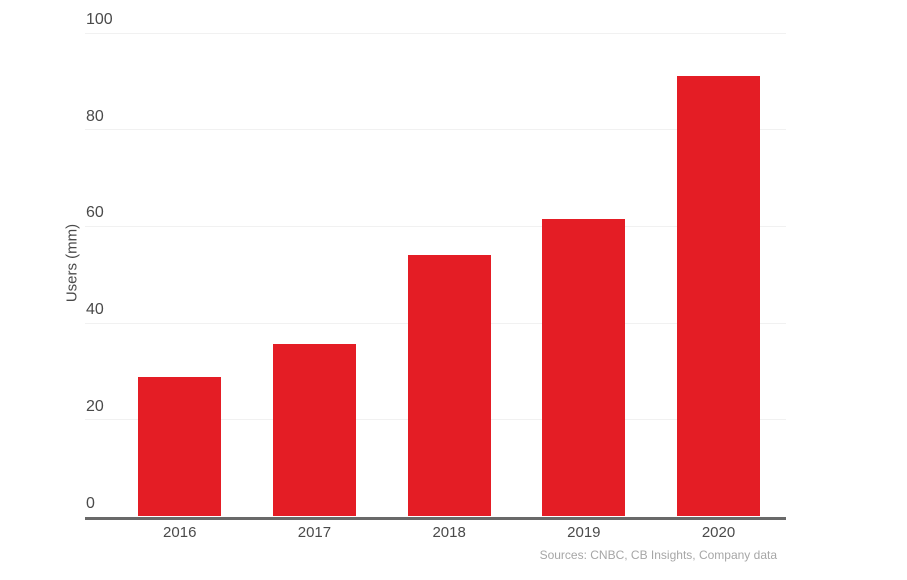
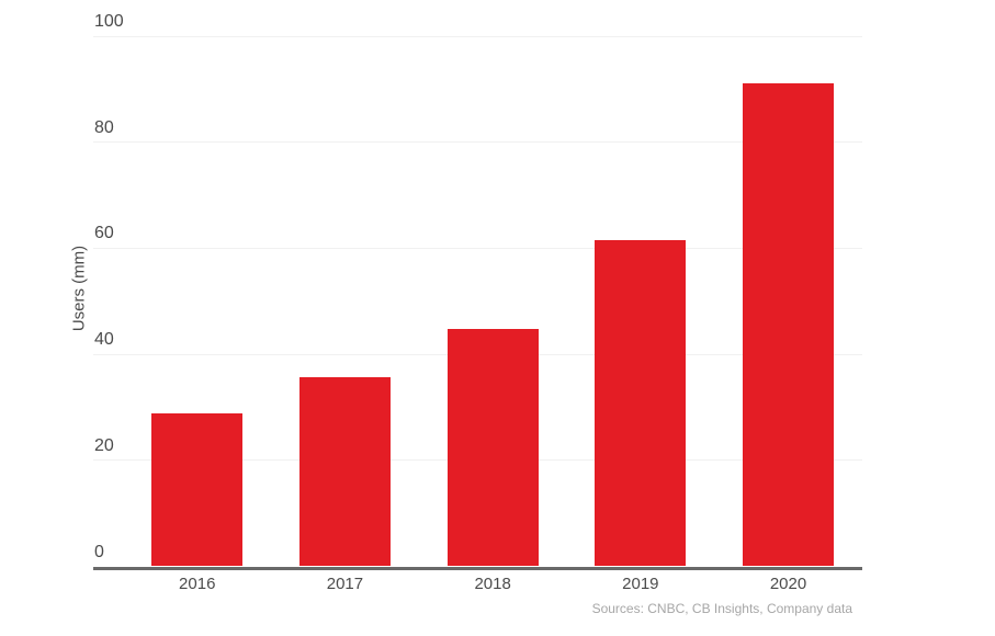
2018: 54 -> 45
